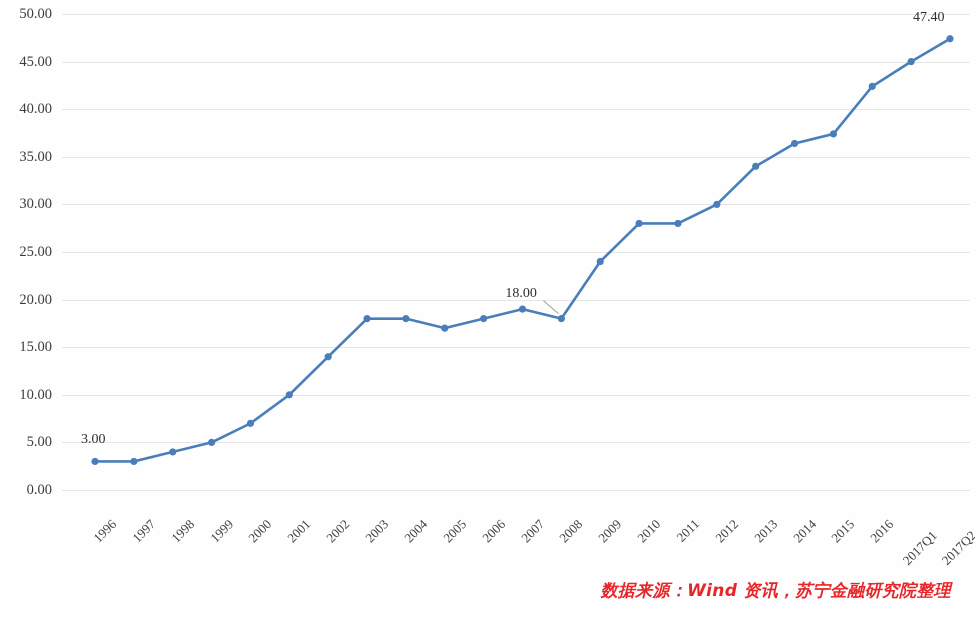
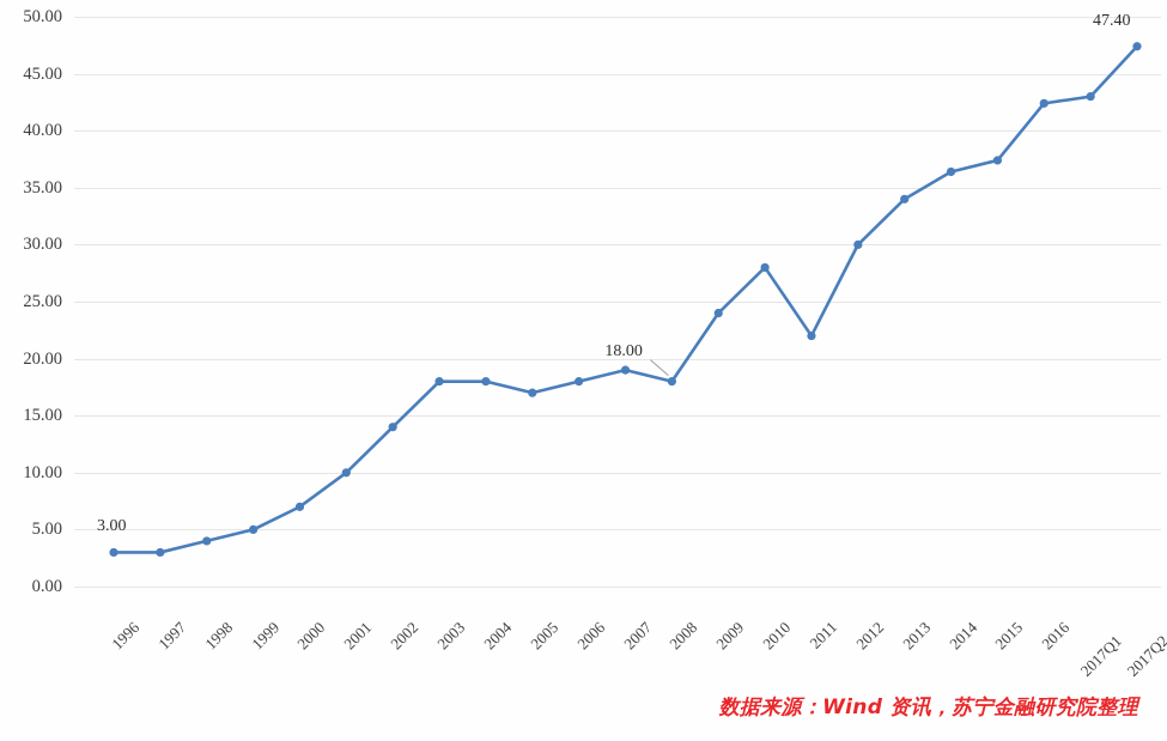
2011: 28 -> 22
2017Q1: 45 -> 43
